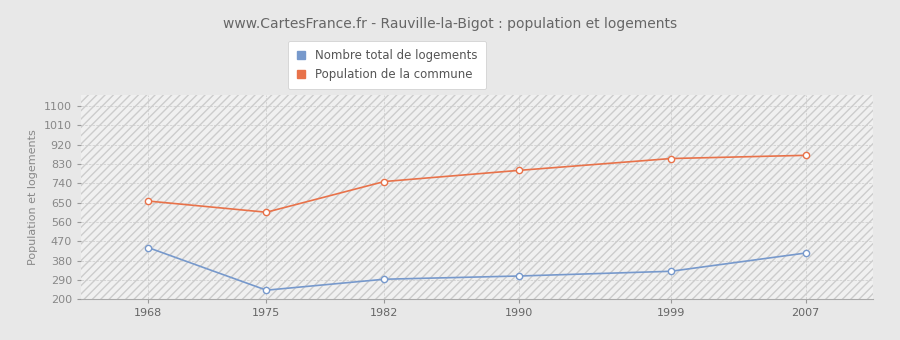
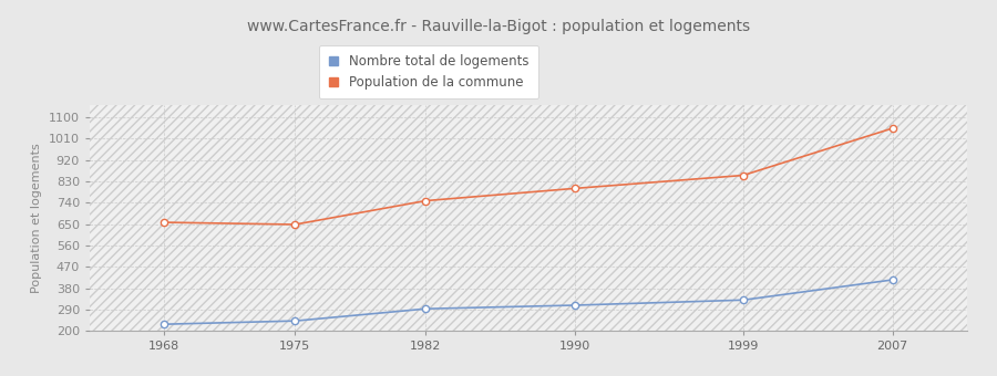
Nombre total de logements/1968: 440 -> 228
Population de la commune/1975: 605 -> 648
Population de la commune/2007: 870 -> 1053
